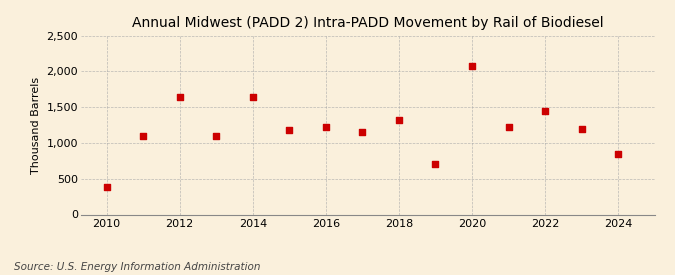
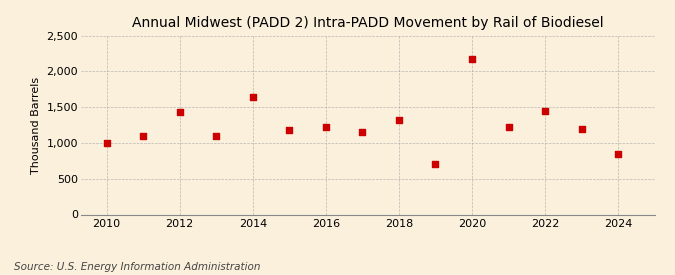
2010: 390 -> 1,000
2012: 1,650 -> 1,440
2020: 2,080 -> 2,180
